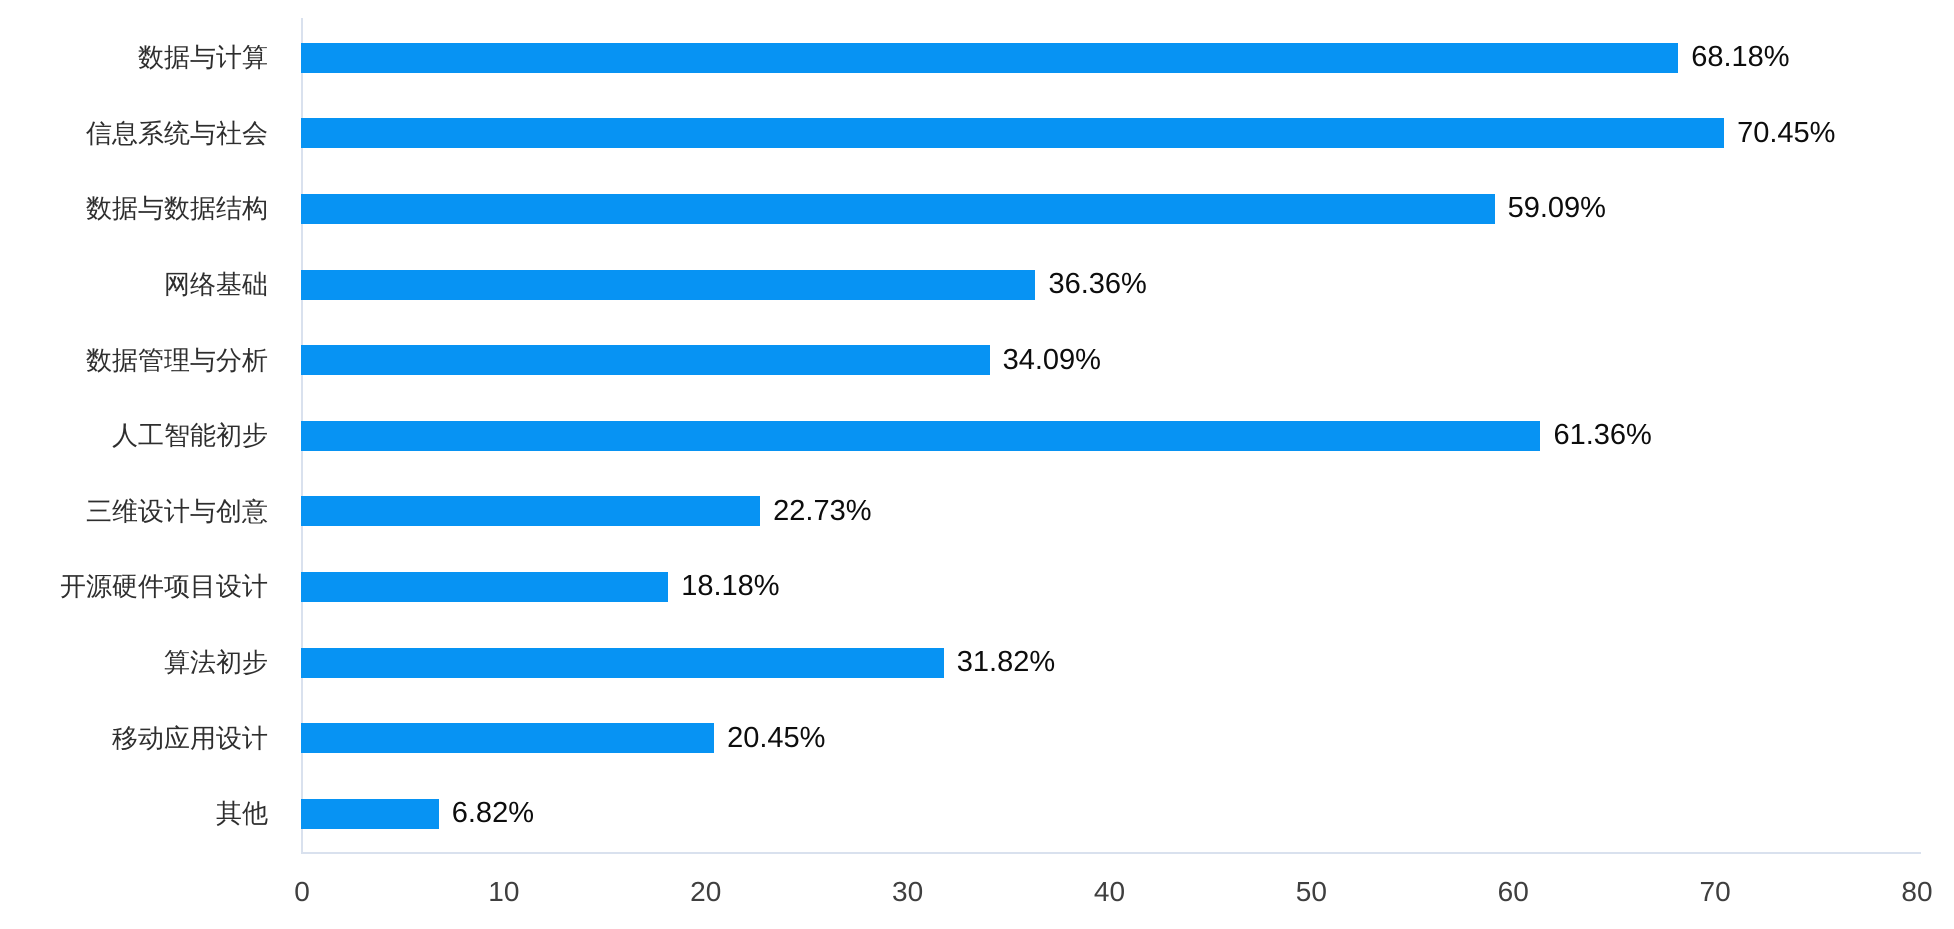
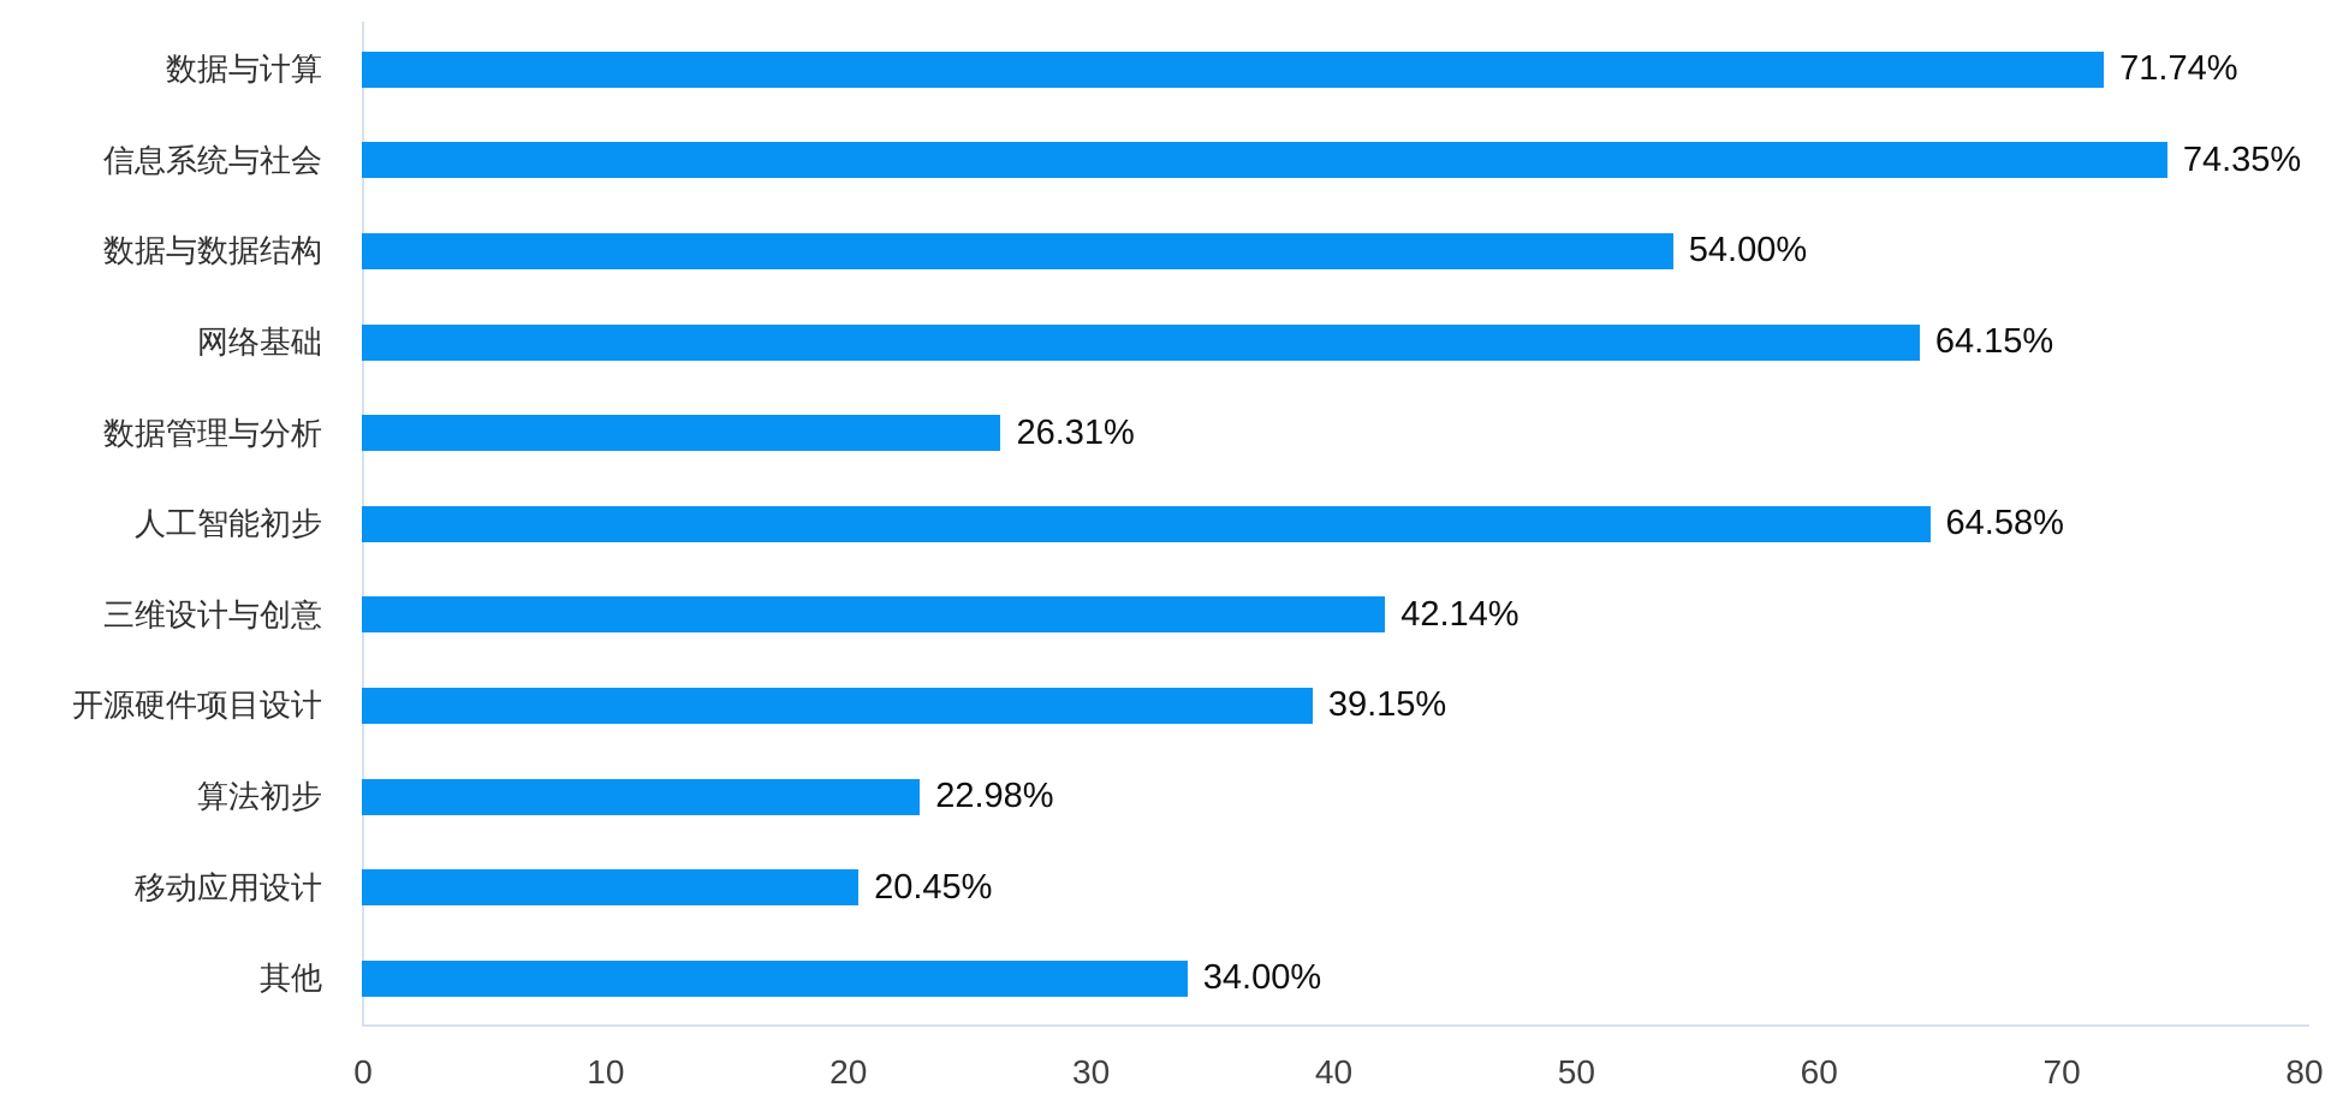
数据与计算: 68.18% -> 71.74%
信息系统与社会: 70.45% -> 74.35%
数据与数据结构: 59.09% -> 54.00%
网络基础: 36.36% -> 64.15%
数据管理与分析: 34.09% -> 26.31%
人工智能初步: 61.36% -> 64.58%
三维设计与创意: 22.73% -> 42.14%
开源硬件项目设计: 18.18% -> 39.15%
算法初步: 31.82% -> 22.98%
其他: 6.82% -> 34.00%
